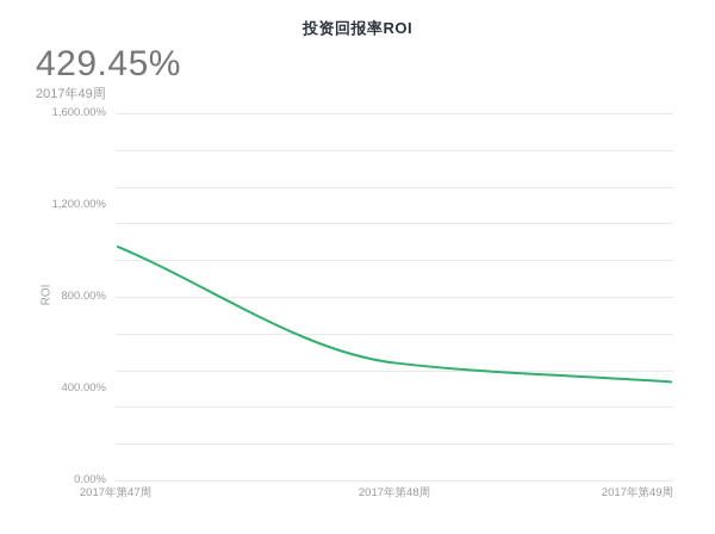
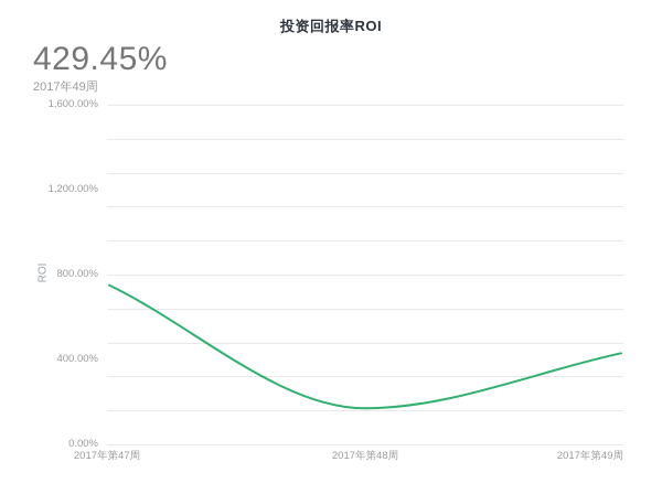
2017年第47周: 1020% -> 750%
2017年第48周: 510% -> 170%
